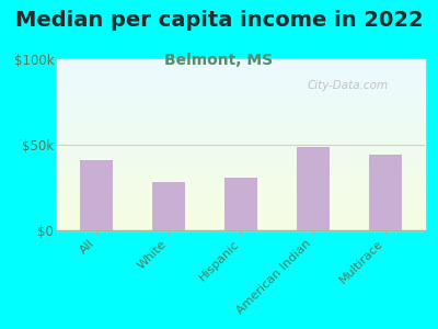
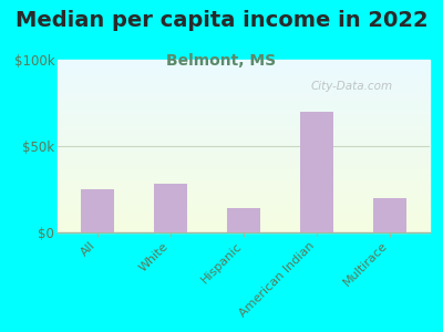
All: $41k -> $25k
Hispanic: $31k -> $14k
American Indian: $49k -> $70k
Multirace: $44k -> $20k
